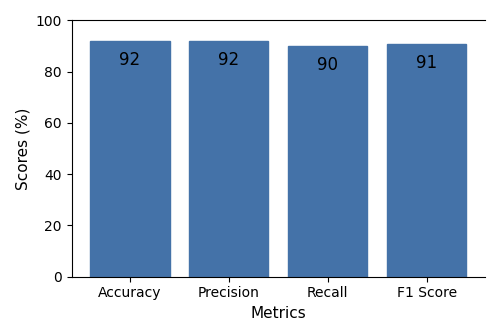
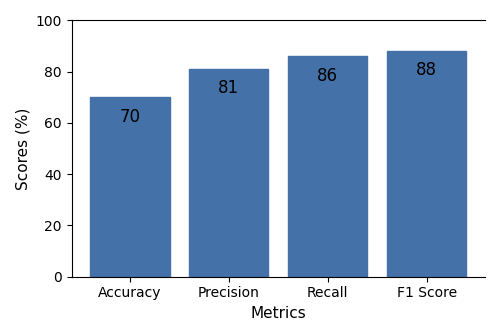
Accuracy: 92 -> 70
Precision: 92 -> 81
Recall: 90 -> 86
F1 Score: 91 -> 88
